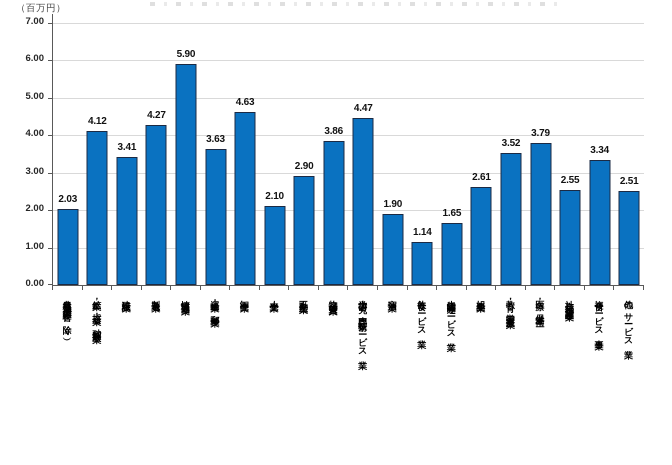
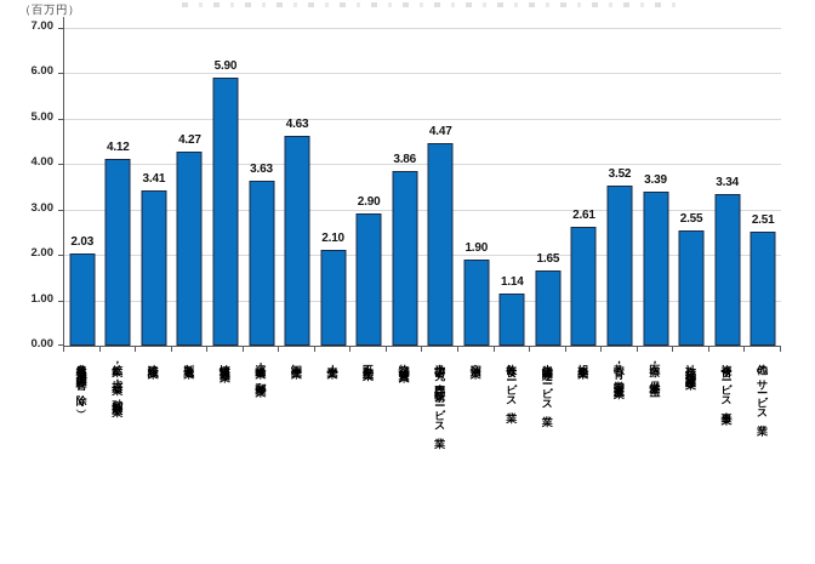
医療，保健衛生: 3.79 -> 3.39
